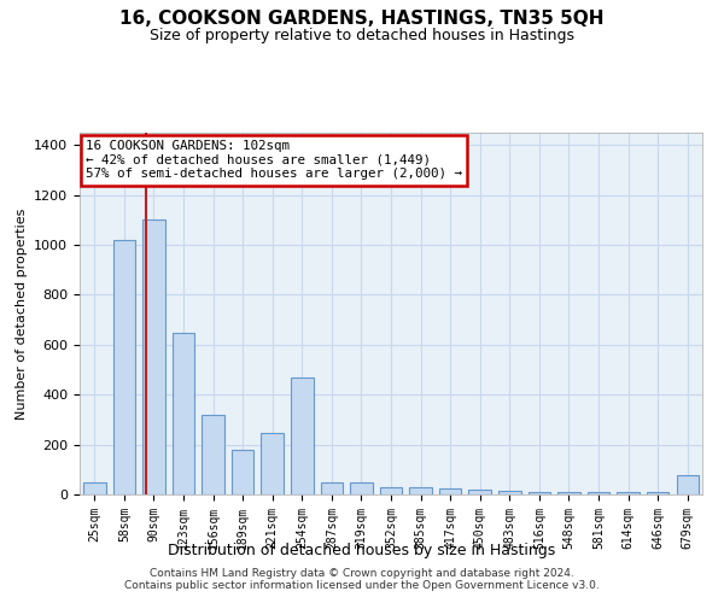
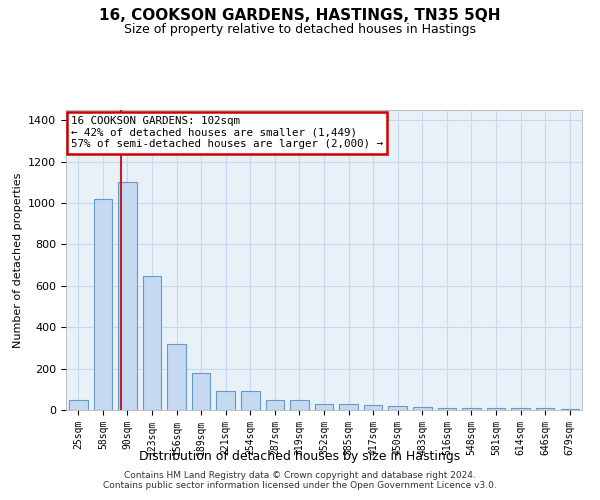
221sqm: 245 -> 90
254sqm: 470 -> 90
679sqm: 75 -> 5
